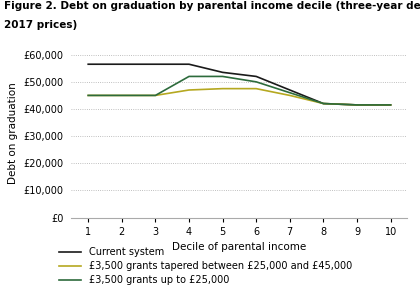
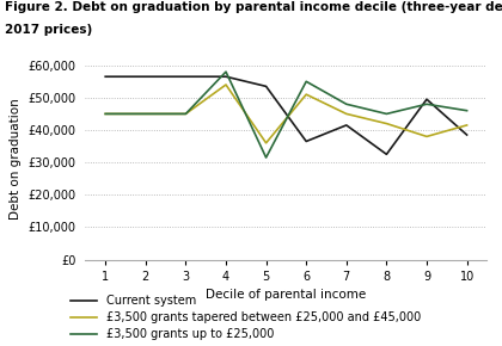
£3,500 grants tapered between £25,000 and £45,000/4: £47,000 -> £54,000
£3,500 grants up to £25,000/4: £52,000 -> £58,000
£3,500 grants tapered between £25,000 and £45,000/5: £47,500 -> £36,000
£3,500 grants up to £25,000/5: £52,000 -> £31,500
Current system/6: £52,000 -> £36,500
£3,500 grants tapered between £25,000 and £45,000/6: £47,500 -> £51,000
£3,500 grants up to £25,000/6: £50,000 -> £55,000
Current system/7: £47,000 -> £41,500
£3,500 grants up to £25,000/7: £46,000 -> £48,000
Current system/8: £42,000 -> £32,500
£3,500 grants up to £25,000/8: £42,000 -> £45,000
Current system/9: £41,500 -> £49,500
£3,500 grants tapered between £25,000 and £45,000/9: £41,500 -> £38,000
£3,500 grants up to £25,000/9: £41,500 -> £48,000
Current system/10: £41,500 -> £38,500
£3,500 grants up to £25,000/10: £41,500 -> £46,000
